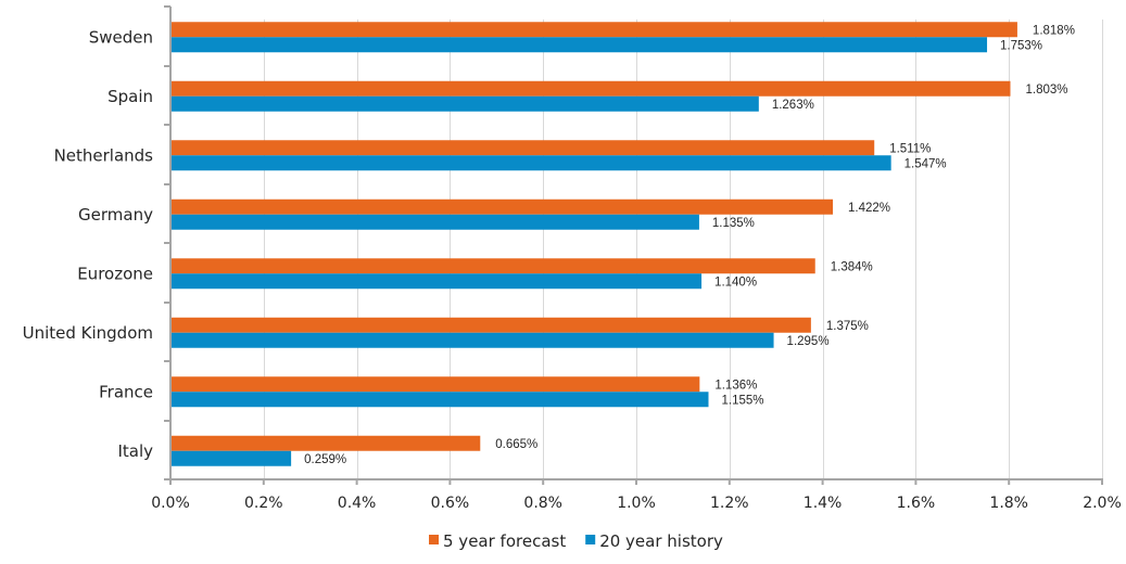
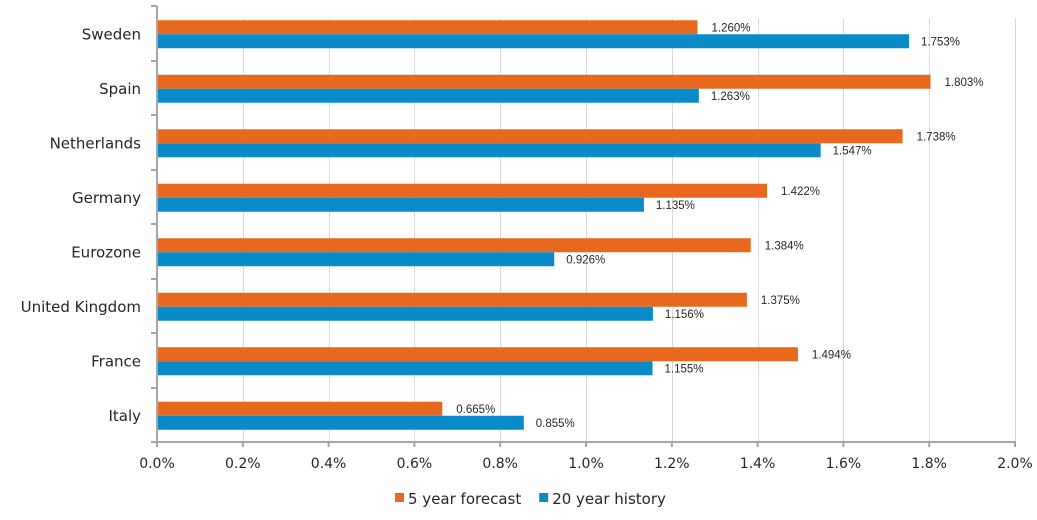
5 year forecast/Sweden: 1.818% -> 1.260%
5 year forecast/Netherlands: 1.511% -> 1.738%
20 year history/Eurozone: 1.140% -> 0.926%
20 year history/United Kingdom: 1.295% -> 1.156%
5 year forecast/France: 1.136% -> 1.494%
20 year history/Italy: 0.259% -> 0.855%
